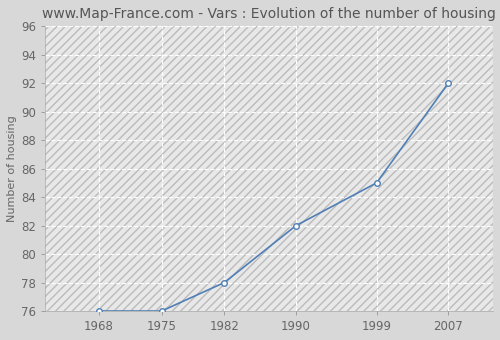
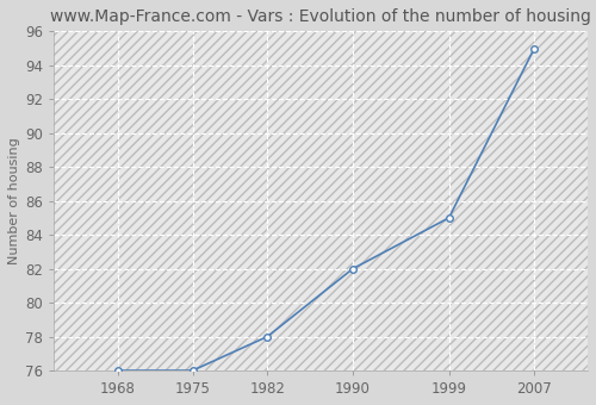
2007: 92 -> 95
